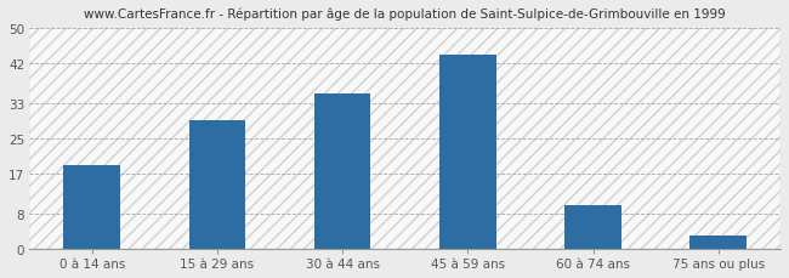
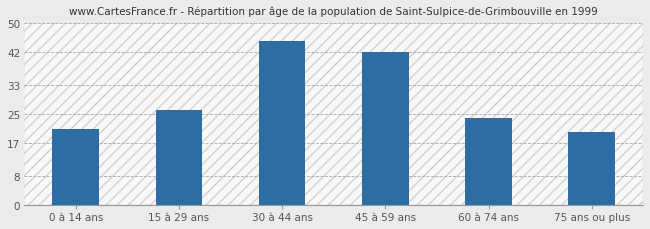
0 à 14 ans: 19 -> 21
15 à 29 ans: 29 -> 26
30 à 44 ans: 35 -> 45
45 à 59 ans: 44 -> 42
60 à 74 ans: 10 -> 24
75 ans ou plus: 3 -> 20
